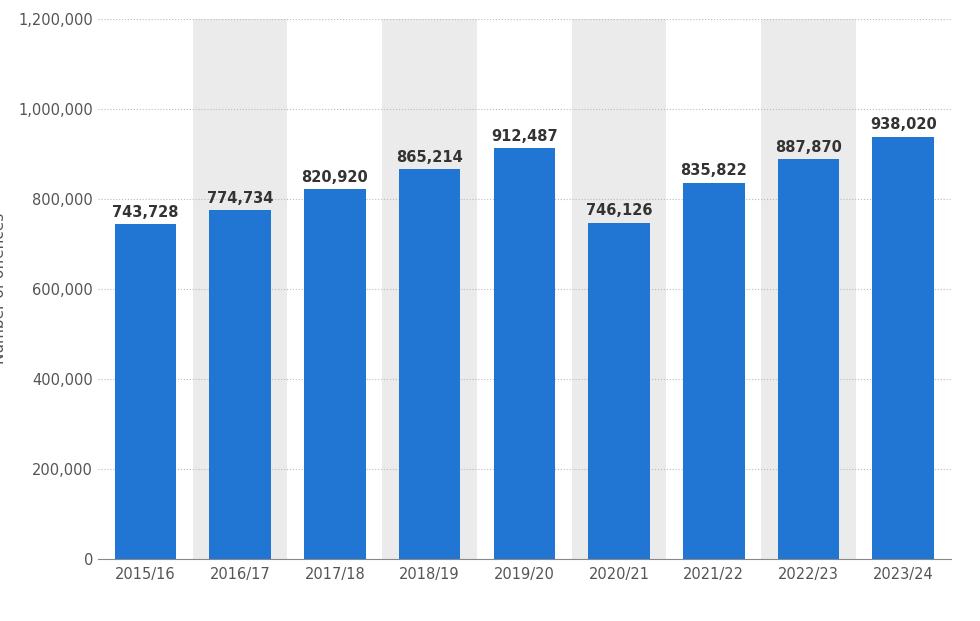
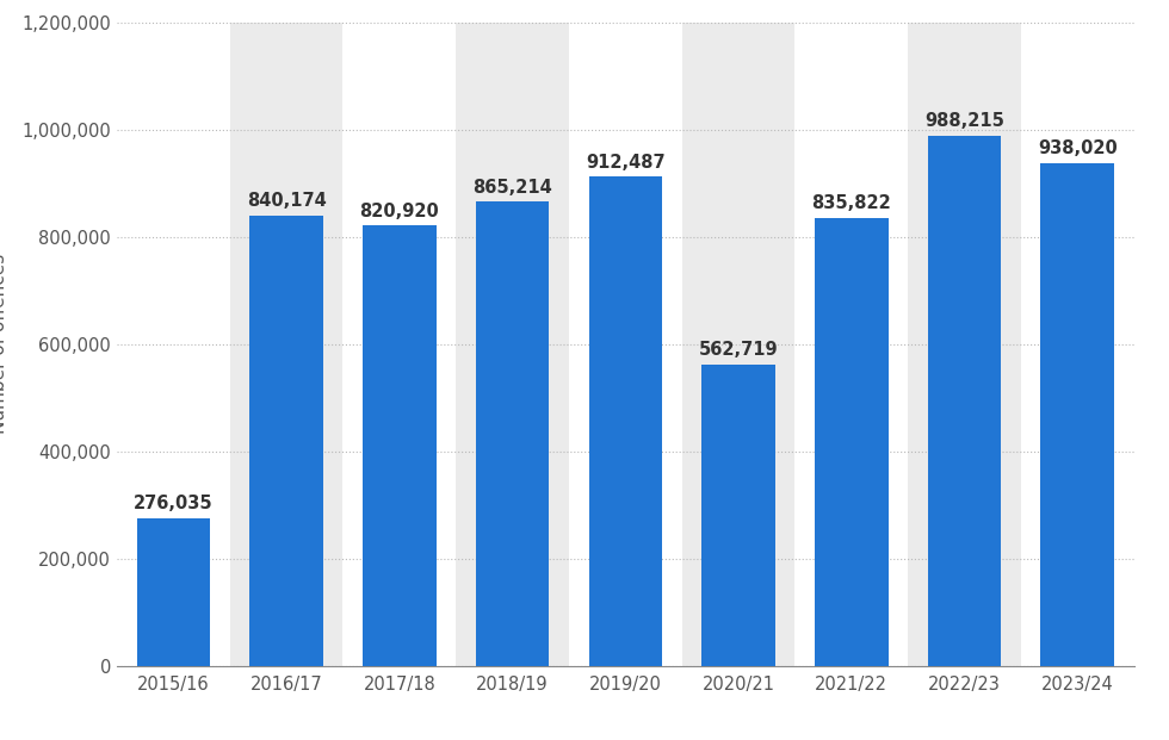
2015/16: 743,728 -> 276,035
2016/17: 774,734 -> 840,174
2020/21: 746,126 -> 562,719
2022/23: 887,870 -> 988,215
